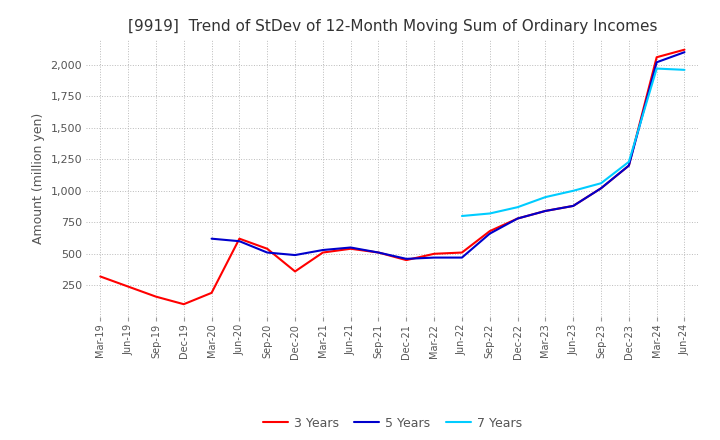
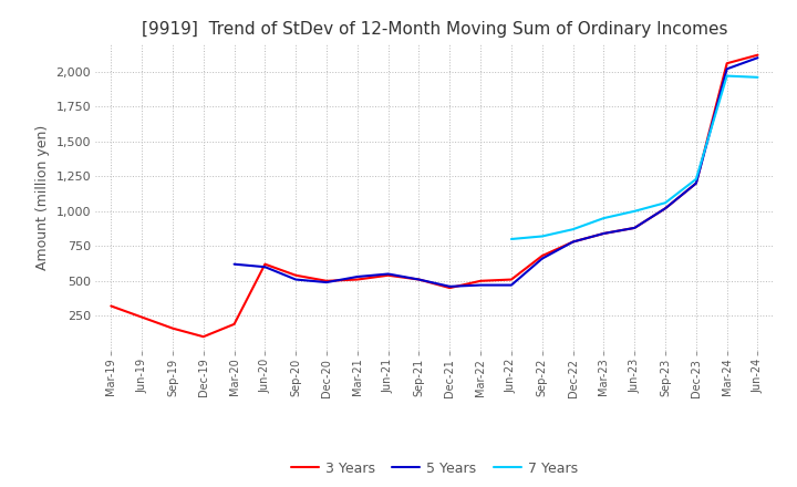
3 Years/Dec-20: 360 -> 500
